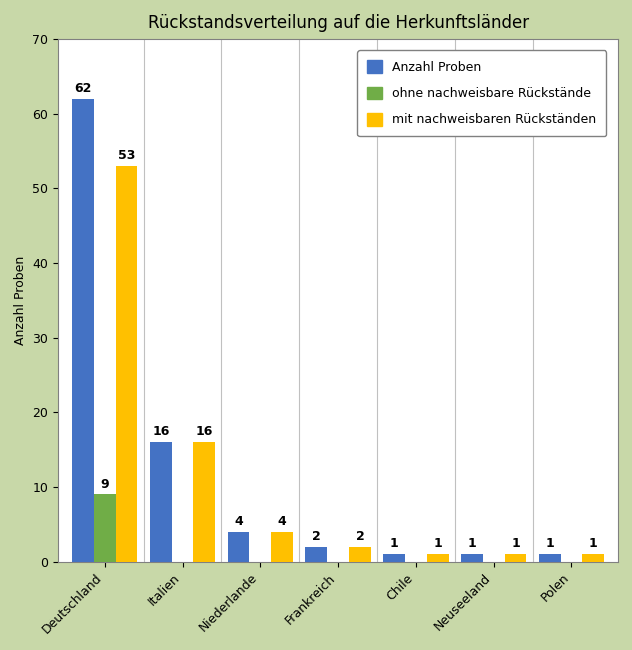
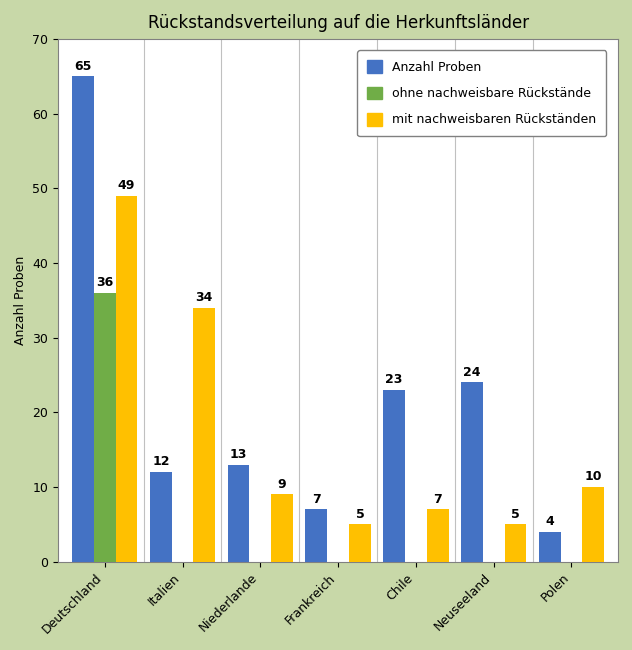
Anzahl Proben/Deutschland: 62 -> 65
ohne nachweisbare Rückstände/Deutschland: 9 -> 36
mit nachweisbaren Rückständen/Deutschland: 53 -> 49
Anzahl Proben/Italien: 16 -> 12
mit nachweisbaren Rückständen/Italien: 16 -> 34
Anzahl Proben/Niederlande: 4 -> 13
mit nachweisbaren Rückständen/Niederlande: 4 -> 9
Anzahl Proben/Frankreich: 2 -> 7
mit nachweisbaren Rückständen/Frankreich: 2 -> 5
Anzahl Proben/Chile: 1 -> 23
mit nachweisbaren Rückständen/Chile: 1 -> 7
Anzahl Proben/Neuseeland: 1 -> 24
mit nachweisbaren Rückständen/Neuseeland: 1 -> 5
Anzahl Proben/Polen: 1 -> 4
mit nachweisbaren Rückständen/Polen: 1 -> 10
